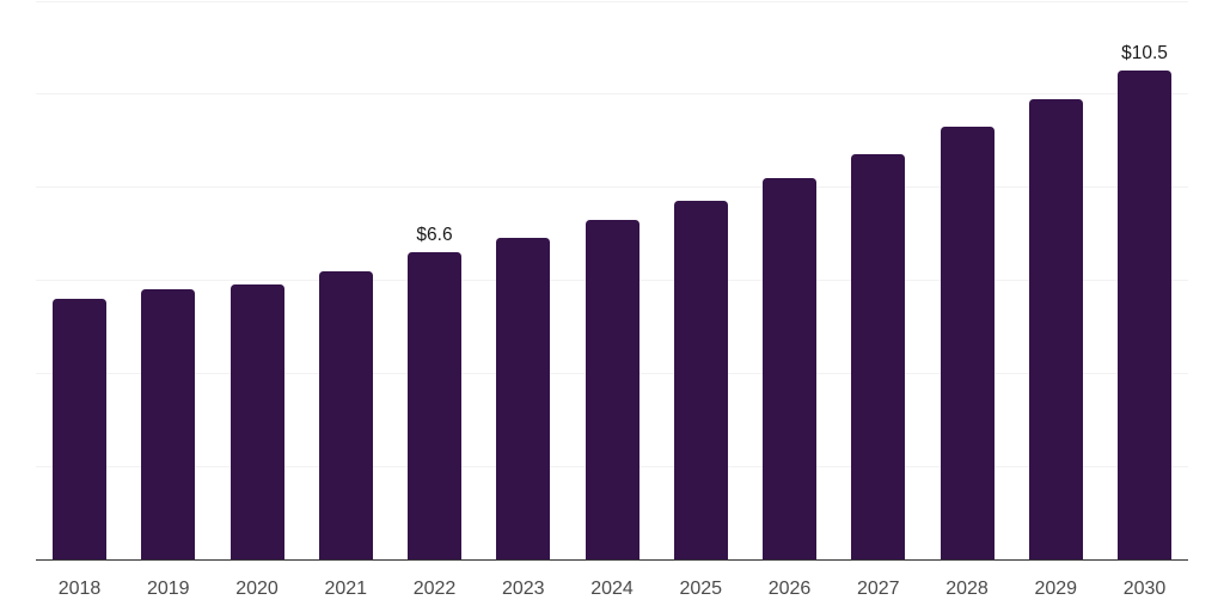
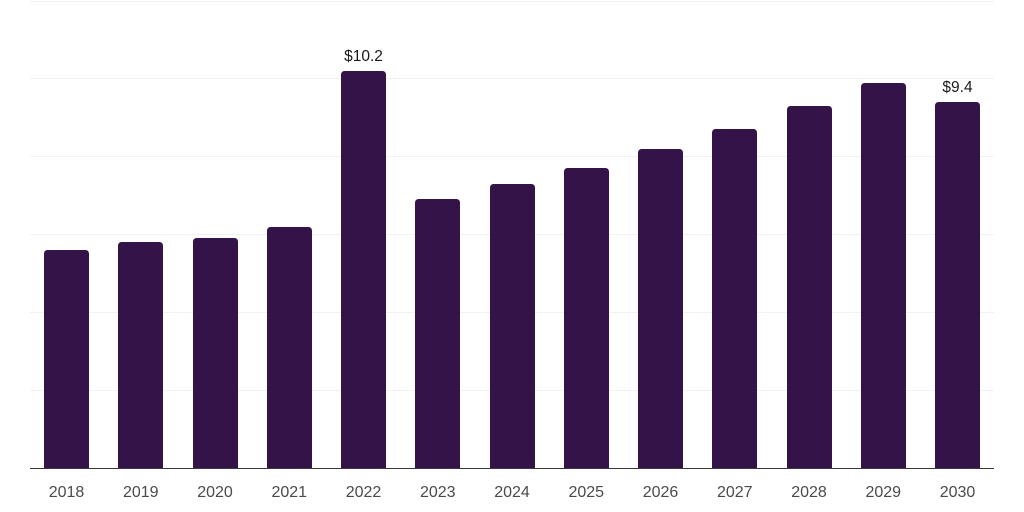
2022: $6.6 -> $10.2
2030: $10.5 -> $9.4
